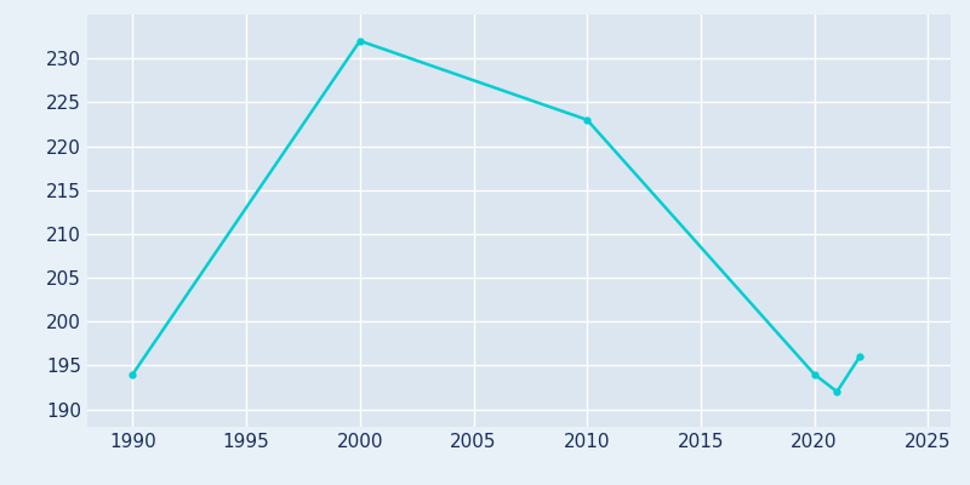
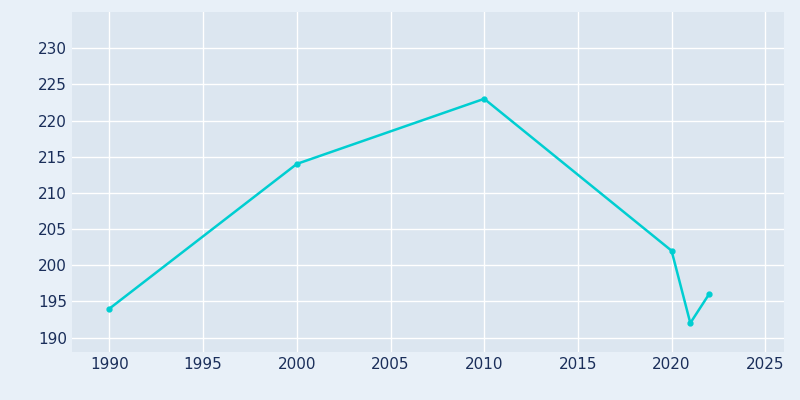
2000: 232 -> 214
2020: 194 -> 202
